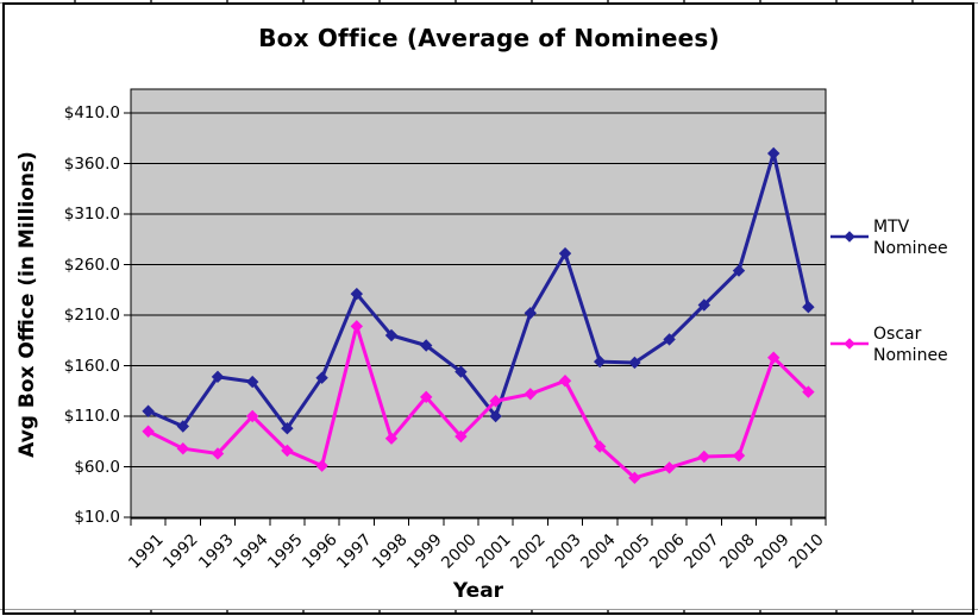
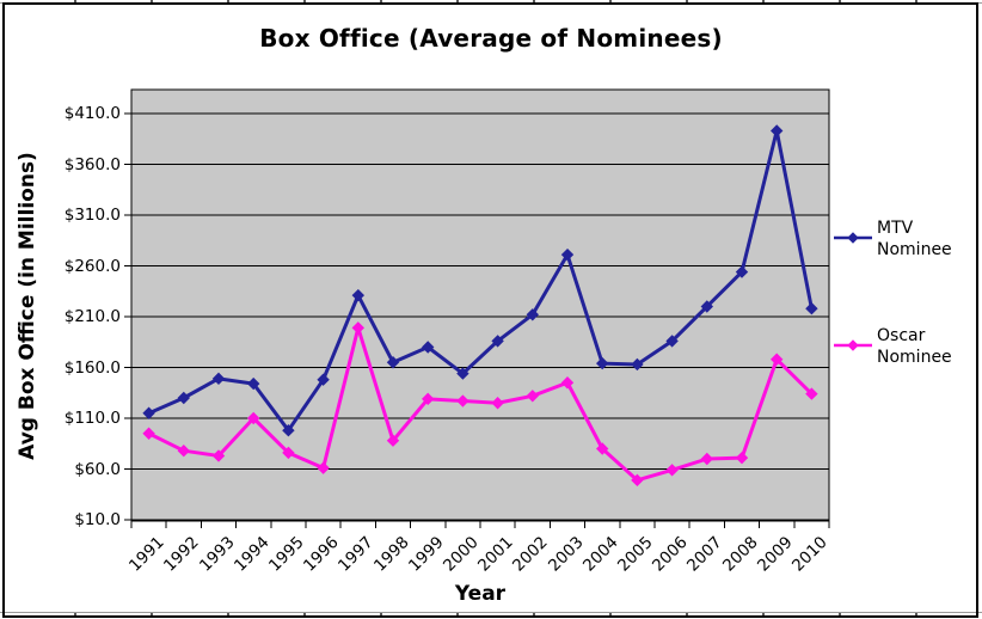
MTV Nominee/1992: $100 -> $130
MTV Nominee/1998: $190 -> $160
Oscar Nominee/2000: $90 -> $130
MTV Nominee/2001: $110 -> $190
MTV Nominee/2009: $370 -> $390
